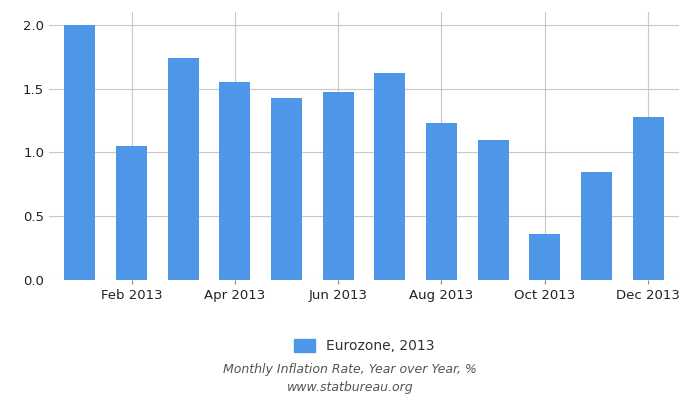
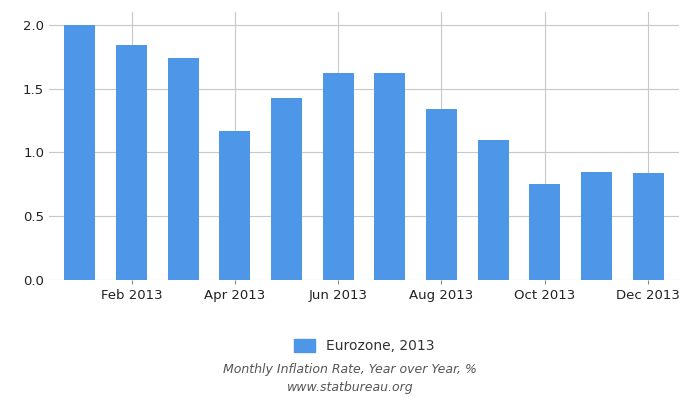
Feb 2013: 1.05 -> 1.84
Apr 2013: 1.55 -> 1.17
Jun 2013: 1.47 -> 1.62
Aug 2013: 1.23 -> 1.34
Oct 2013: 0.36 -> 0.75
Dec 2013: 1.28 -> 0.84
